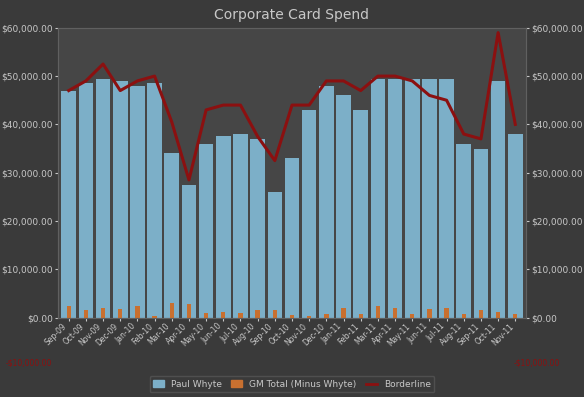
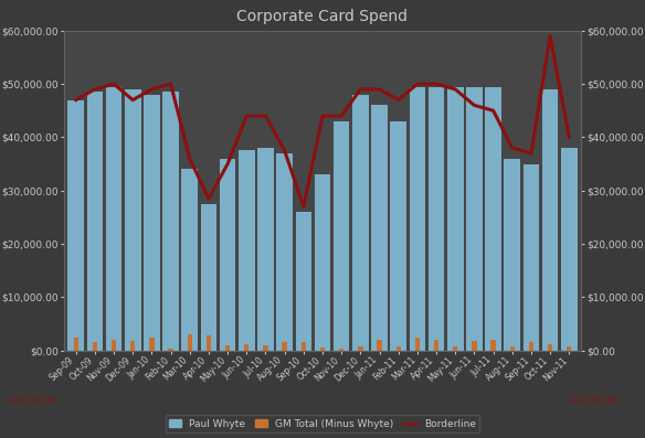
Borderline/Nov-09: $52,500 -> $50,000
Borderline/Mar-10: $40,500 -> $36,000
Borderline/May-10: $43,000 -> $35,000
Borderline/Sep-10: $32,500 -> $27,000
